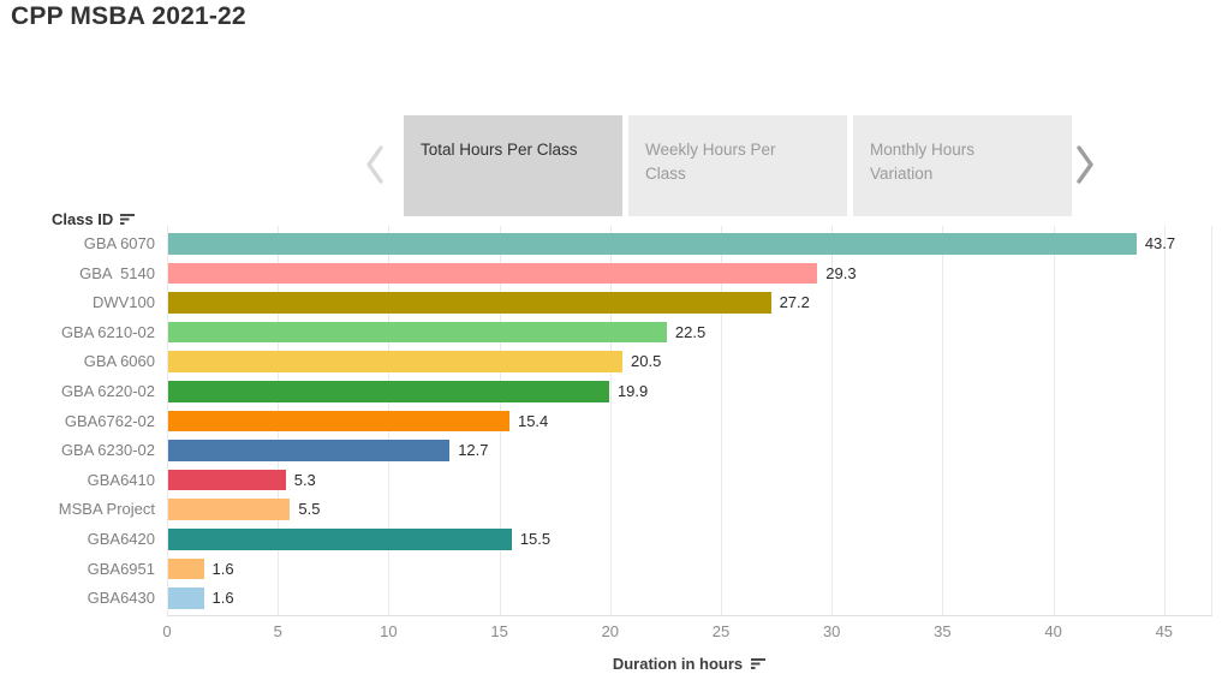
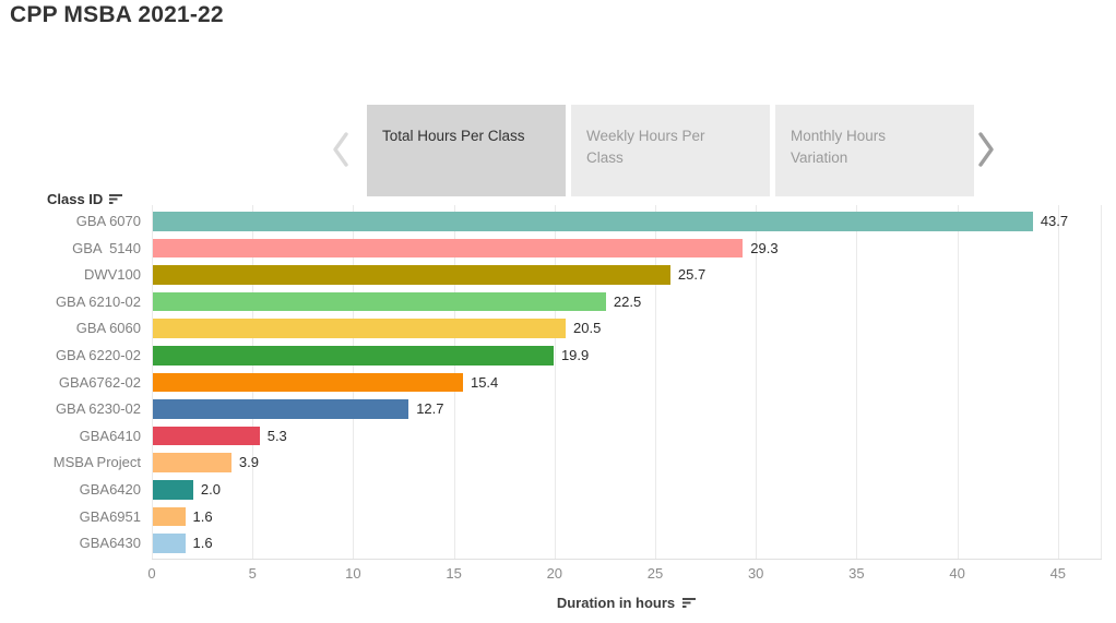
DWV100: 27.2 -> 25.7
MSBA Project: 5.5 -> 3.9
GBA6420: 15.5 -> 2.0
